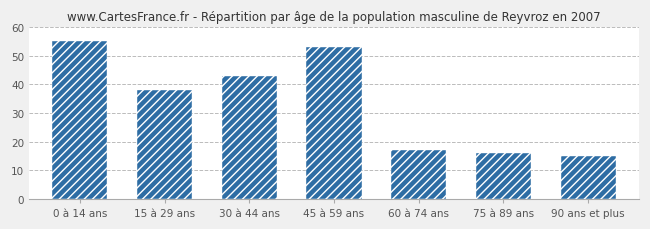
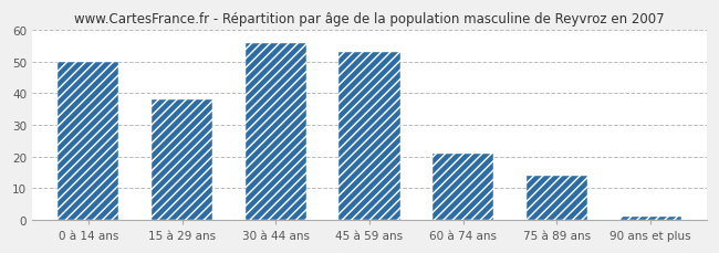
0 à 14 ans: 55 -> 50
30 à 44 ans: 43 -> 56
60 à 74 ans: 17 -> 21
75 à 89 ans: 16 -> 14
90 ans et plus: 15 -> 1
